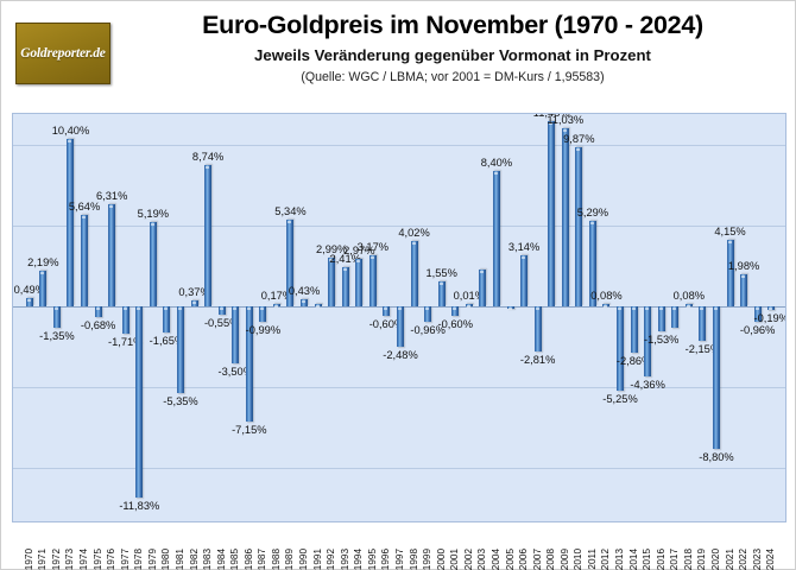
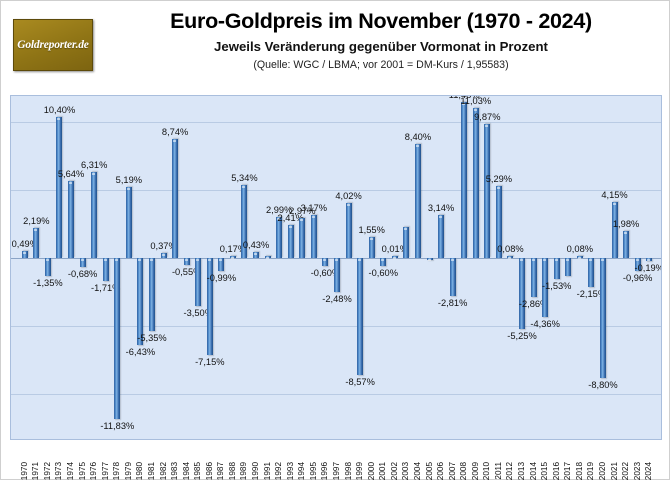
1980: -1,65% -> -6,43%
1999: -0,96% -> -8,57%
